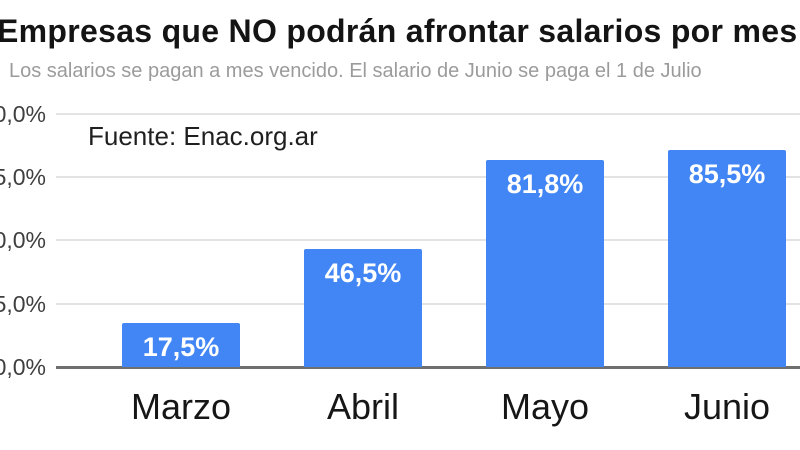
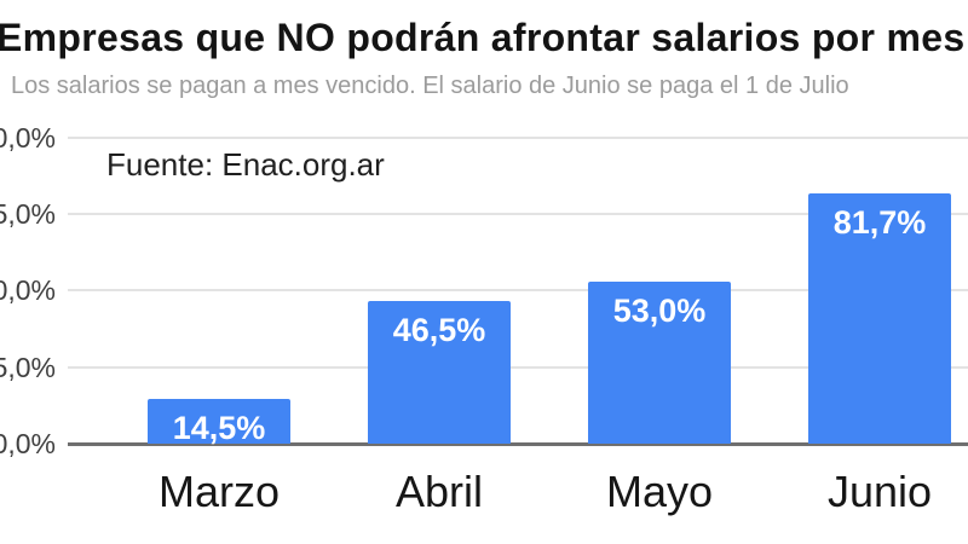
Marzo: 17,5% -> 14,5%
Mayo: 81,8% -> 53,0%
Junio: 85,5% -> 81,7%
